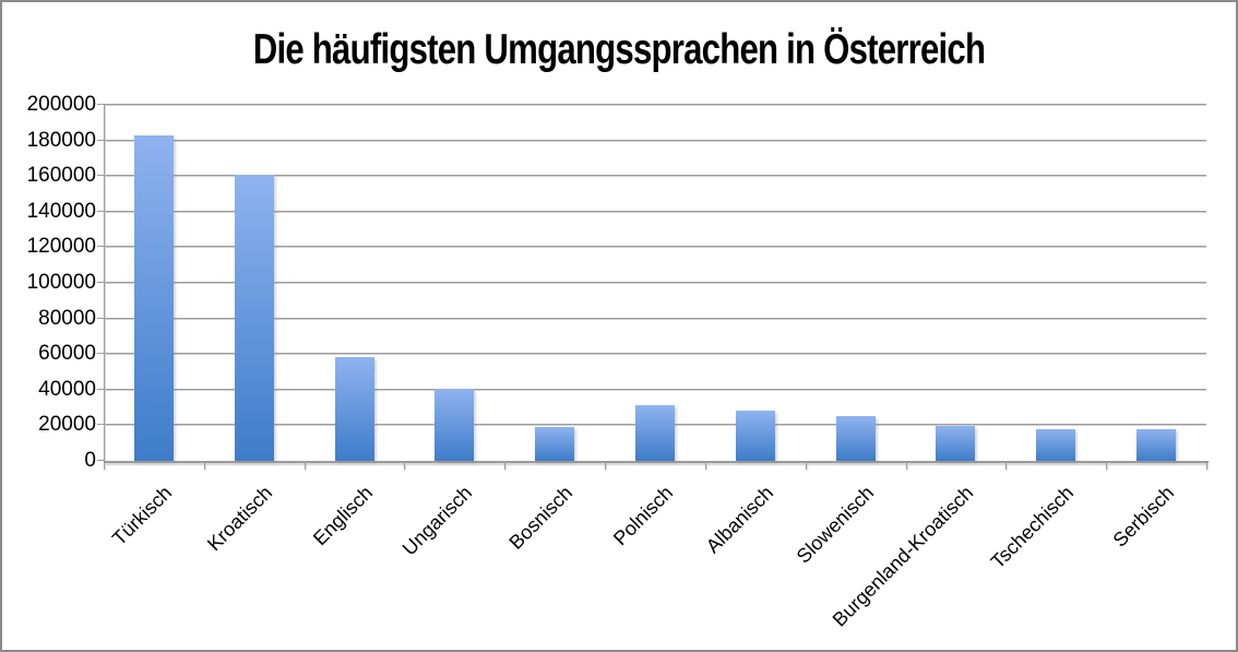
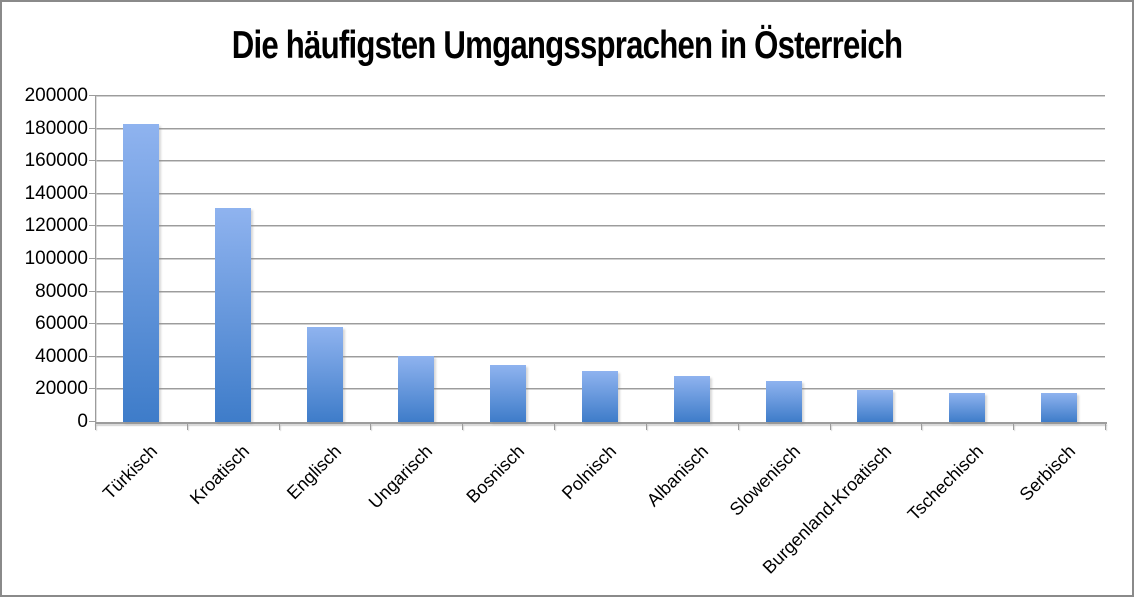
Kroatisch: 161000 -> 131000
Bosnisch: 19000 -> 35000
